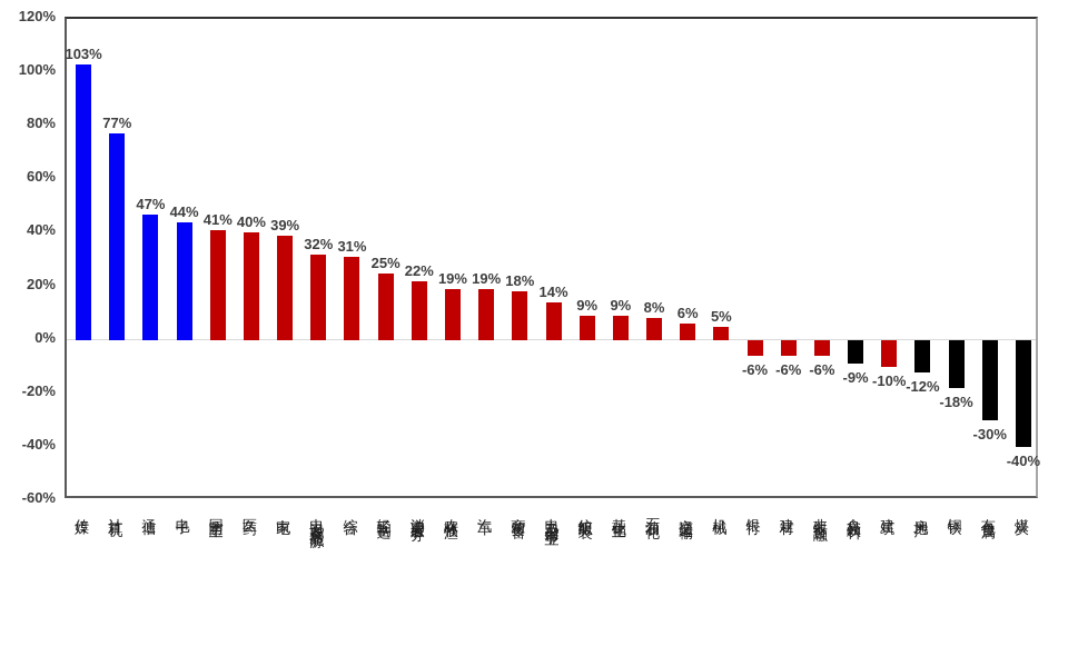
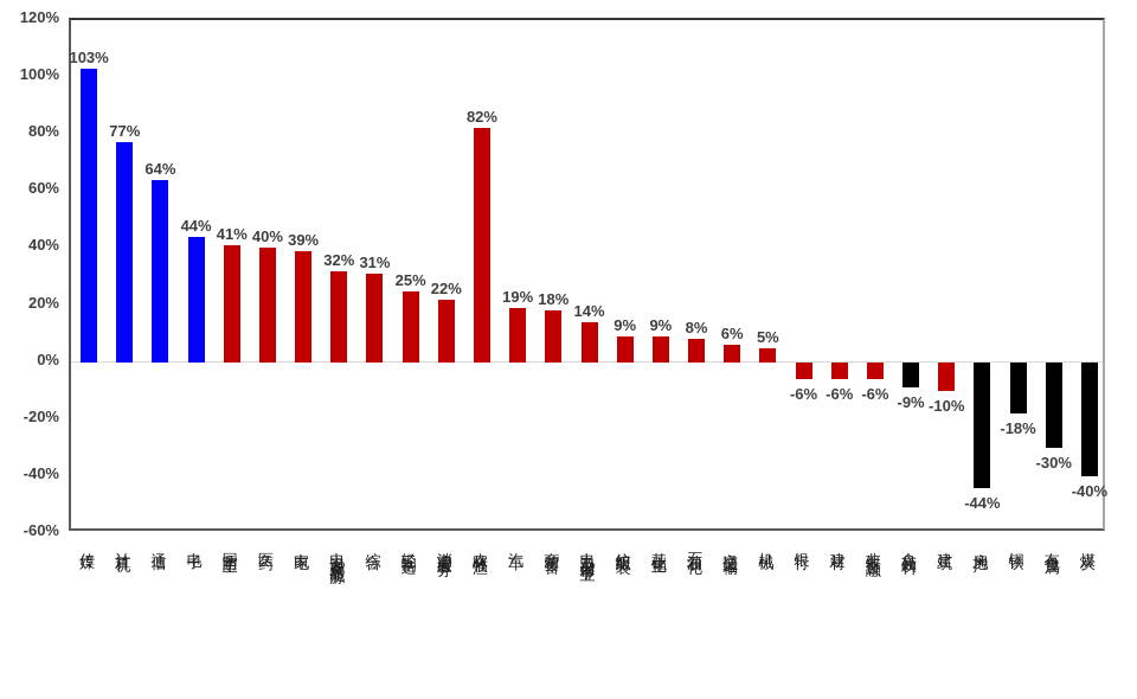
通信: 47% -> 64%
农林牧渔: 19% -> 82%
房地产: -12% -> -44%
